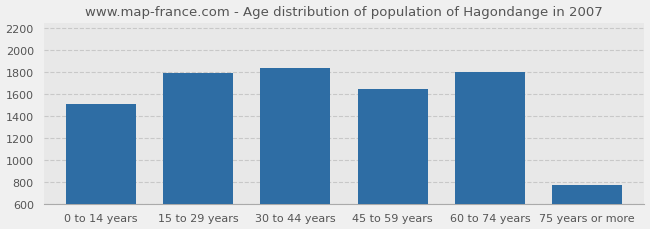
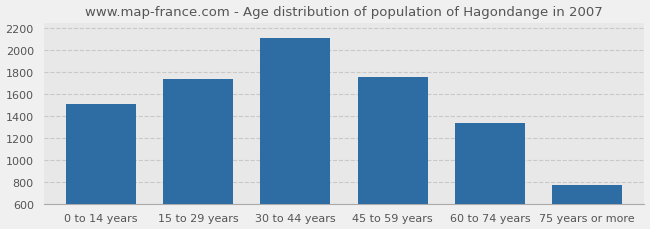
15 to 29 years: 1790 -> 1740
30 to 44 years: 1840 -> 2120
45 to 59 years: 1650 -> 1760
60 to 74 years: 1800 -> 1340
